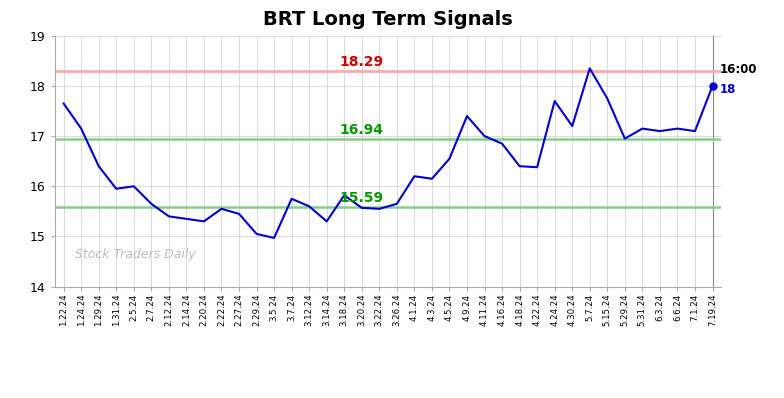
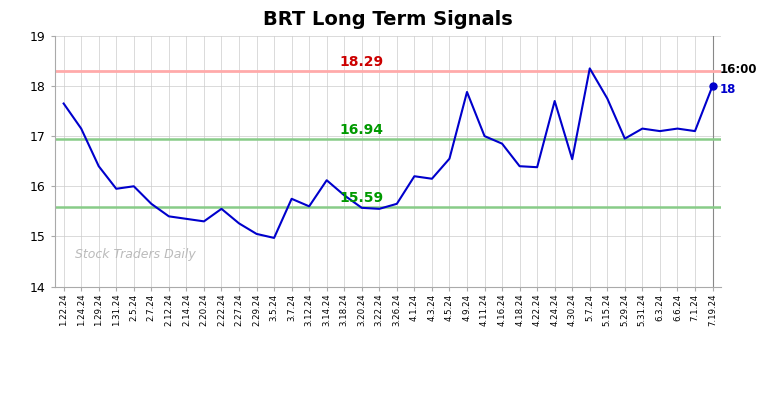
2.27.24: 15.45 -> 15.26
3.14.24: 15.30 -> 16.12
4.9.24: 17.40 -> 17.88
4.30.24: 17.20 -> 16.54
